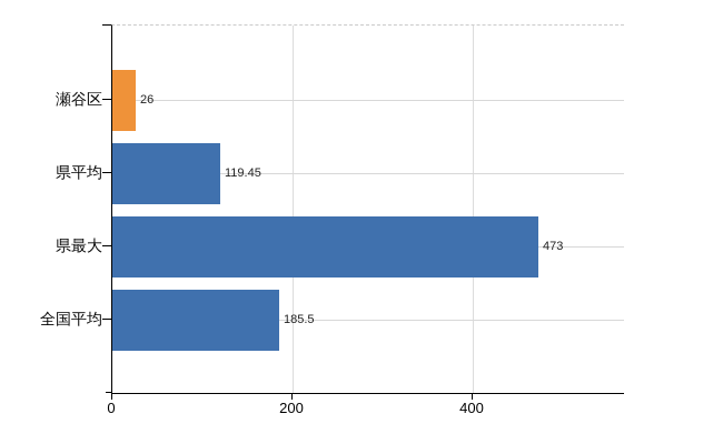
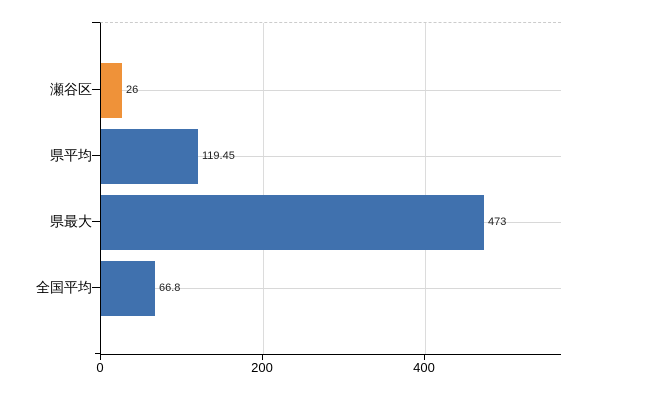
全国平均: 185.5 -> 66.8
